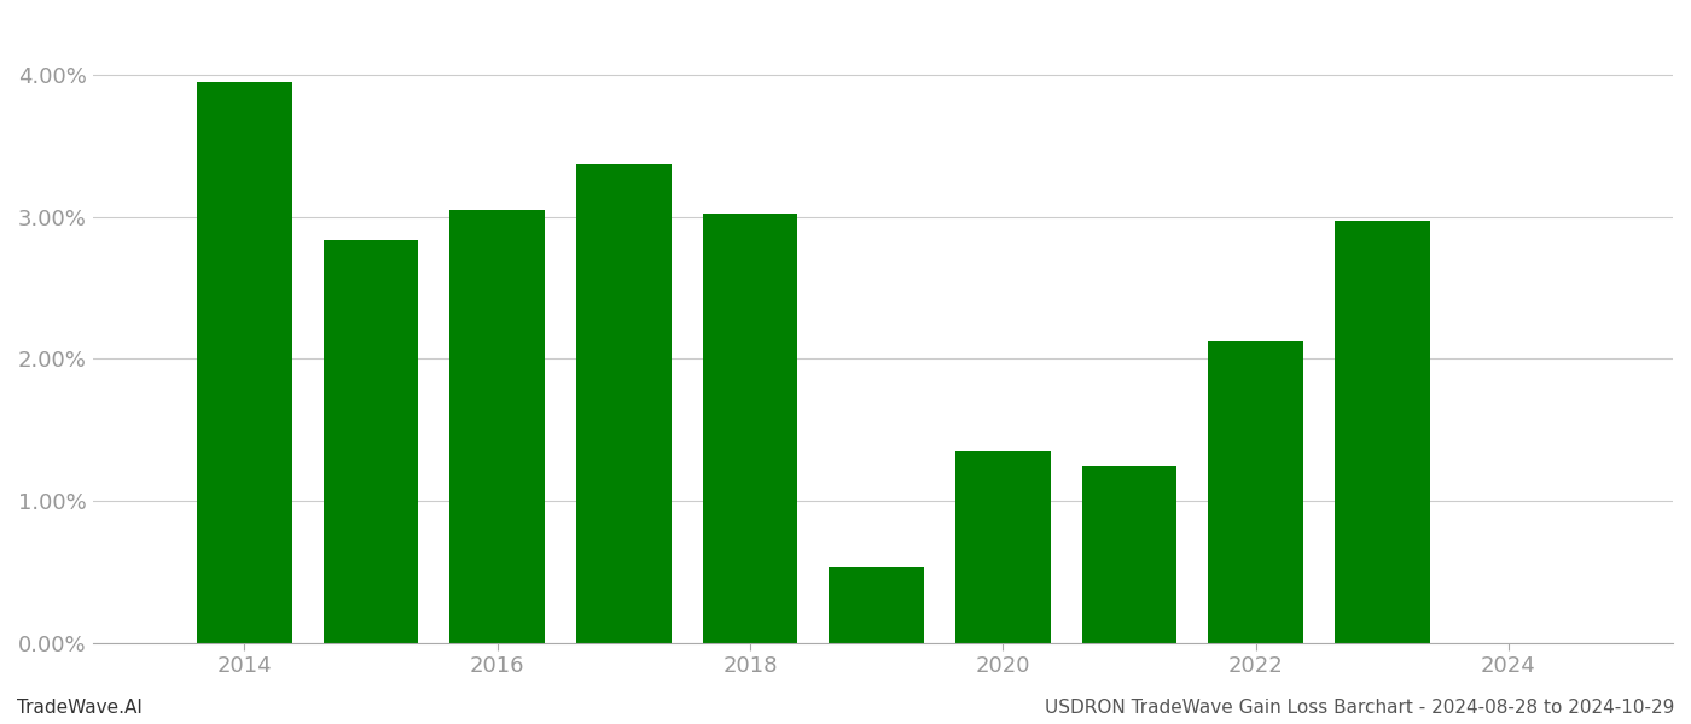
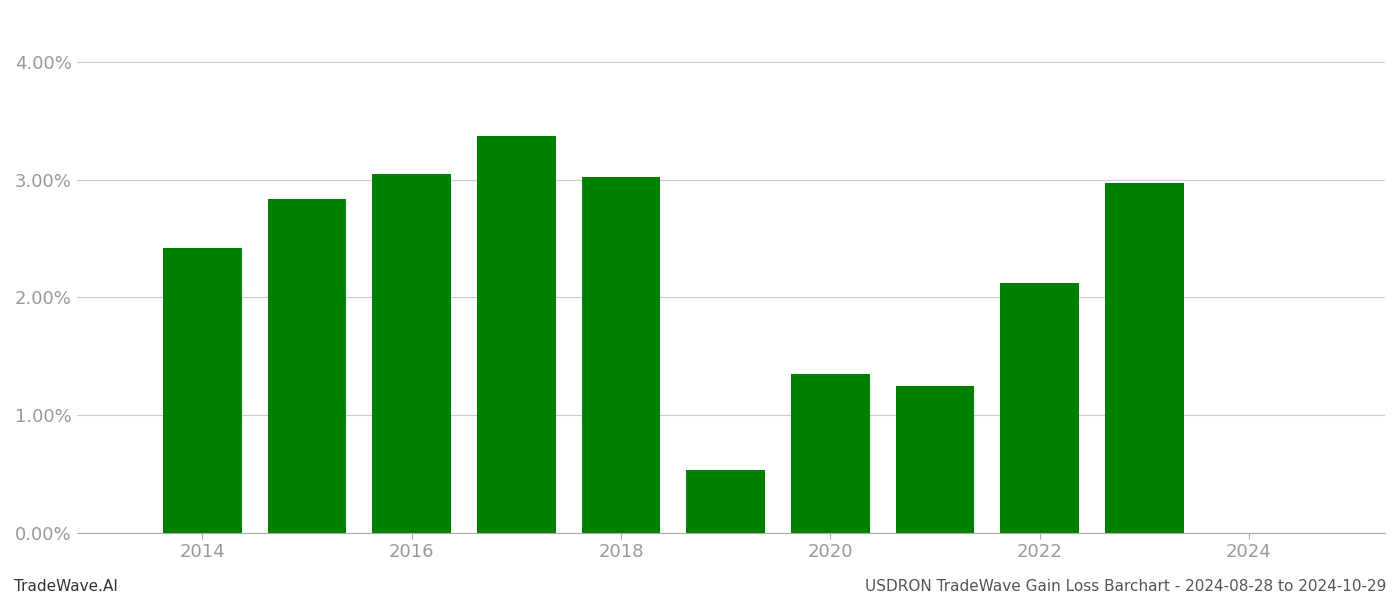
2014: 3.95% -> 2.42%
